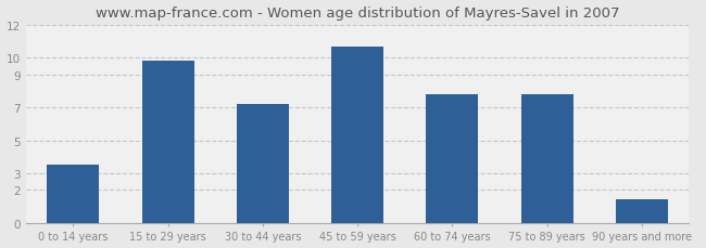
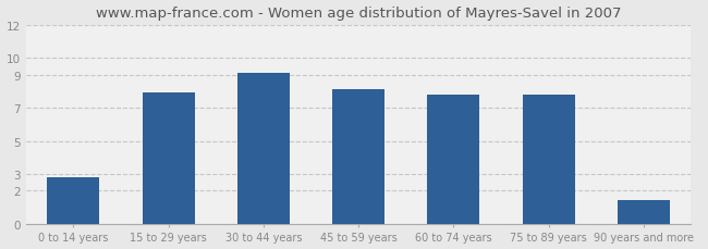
0 to 14 years: 3.5 -> 2.8
15 to 29 years: 9.8 -> 7.9
30 to 44 years: 7.2 -> 9.1
45 to 59 years: 10.7 -> 8.1
